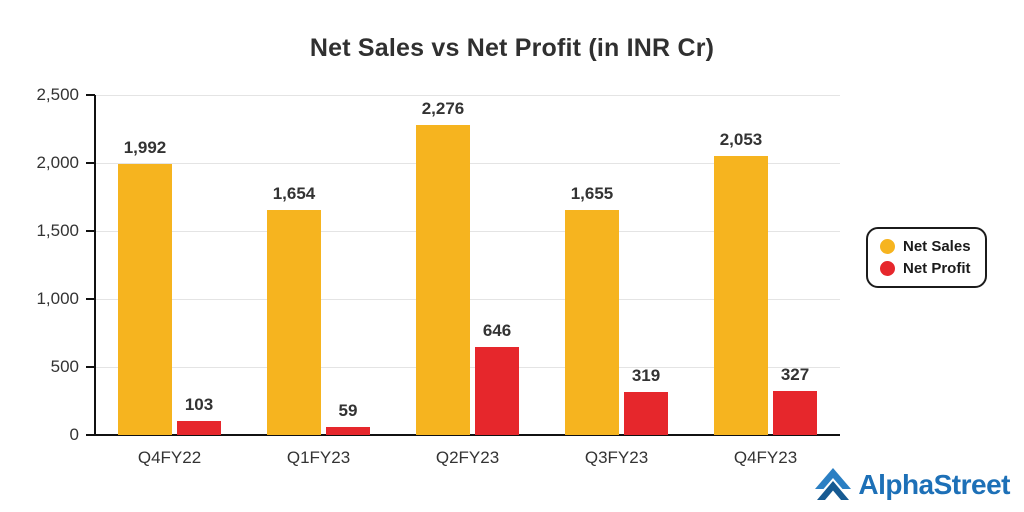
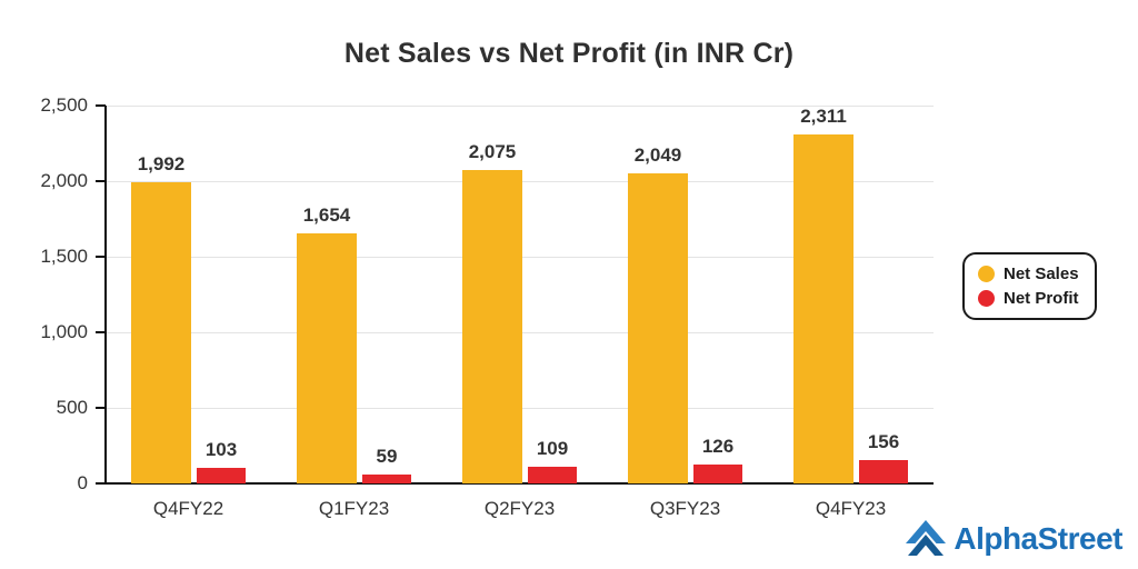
Net Sales/Q2FY23: 2,276 -> 2,075
Net Profit/Q2FY23: 646 -> 109
Net Sales/Q3FY23: 1,655 -> 2,049
Net Profit/Q3FY23: 319 -> 126
Net Sales/Q4FY23: 2,053 -> 2,311
Net Profit/Q4FY23: 327 -> 156
